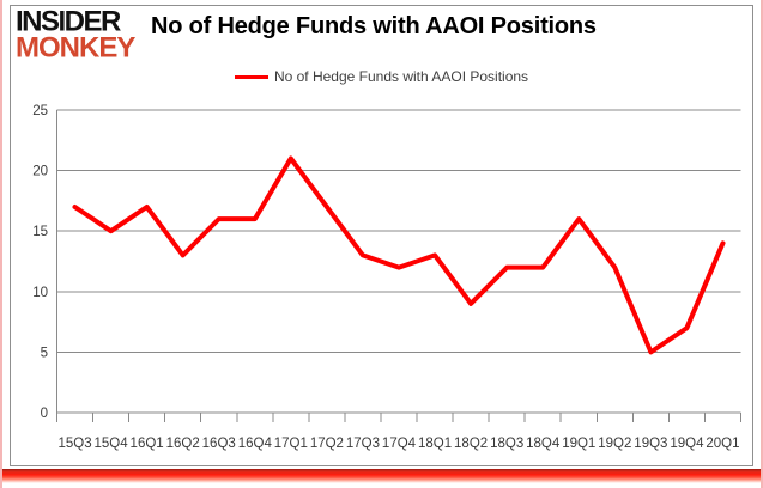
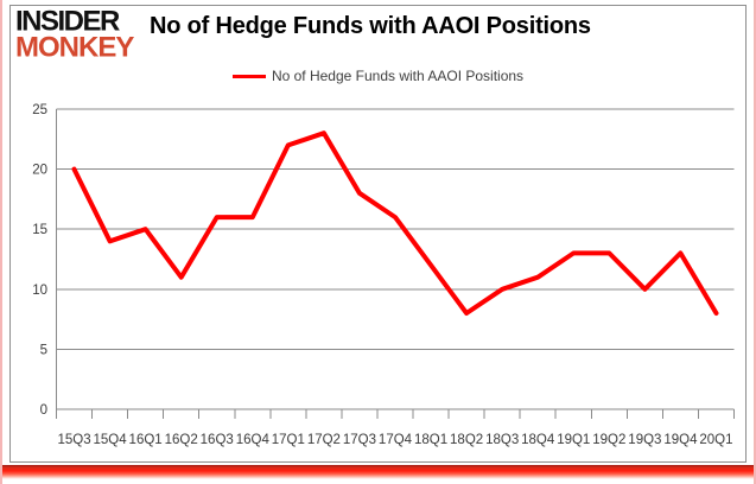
15Q3: 17 -> 20
15Q4: 15 -> 14
16Q1: 17 -> 15
16Q2: 13 -> 11
17Q1: 21 -> 22
17Q2: 17 -> 23
17Q3: 13 -> 18
17Q4: 12 -> 16
18Q1: 13 -> 12
18Q2: 9 -> 8
18Q3: 12 -> 10
18Q4: 12 -> 11
19Q1: 16 -> 13
19Q2: 12 -> 13
19Q3: 5 -> 10
19Q4: 7 -> 13
20Q1: 14 -> 8
